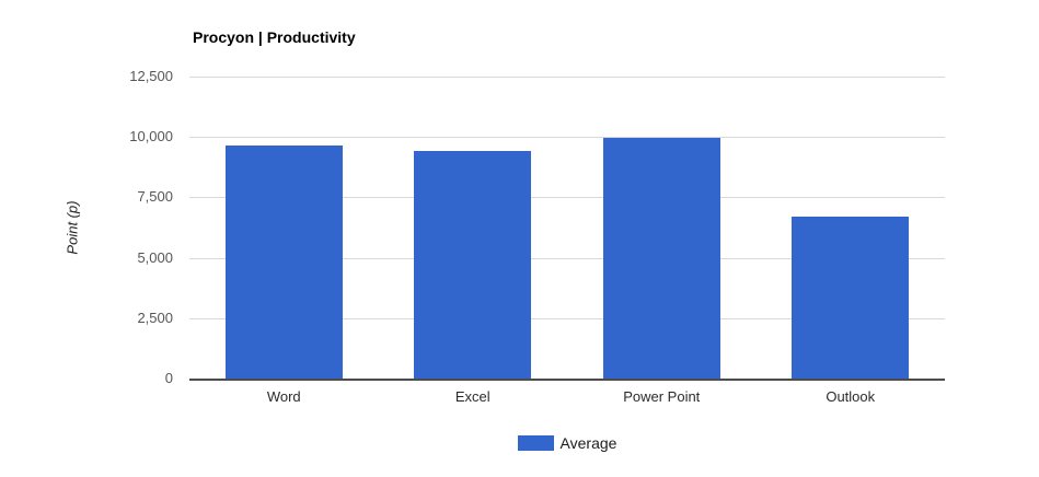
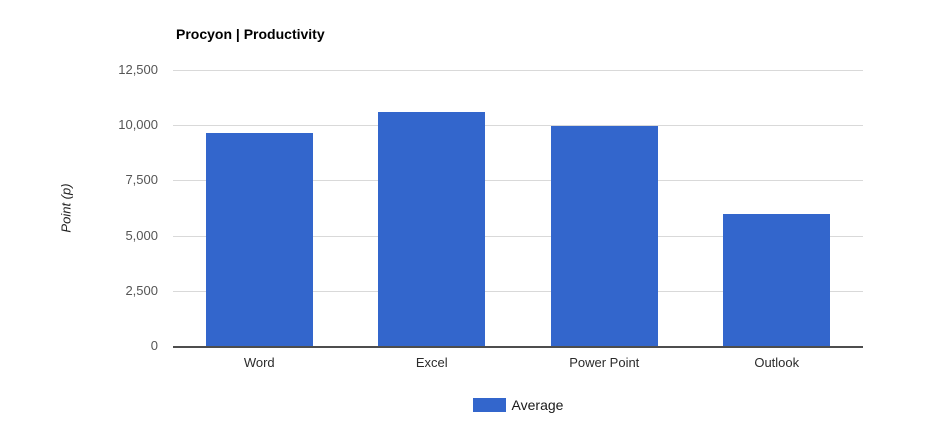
Excel: 9400 -> 10600
Outlook: 6700 -> 6000
